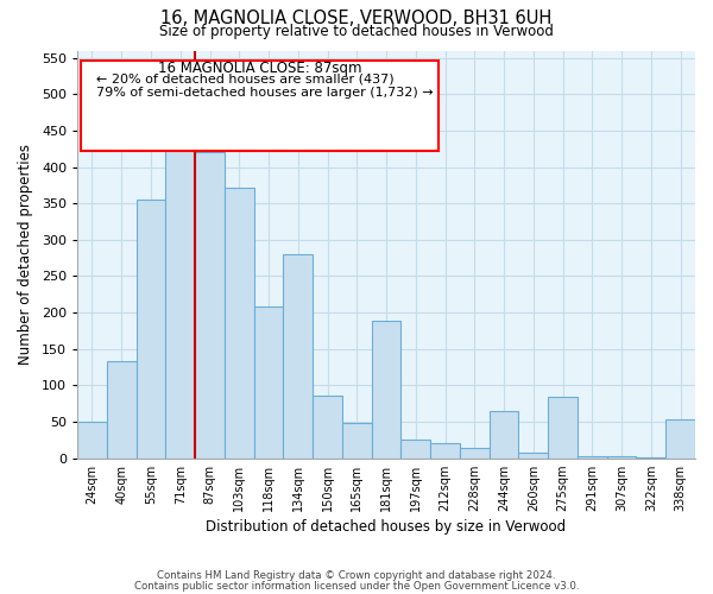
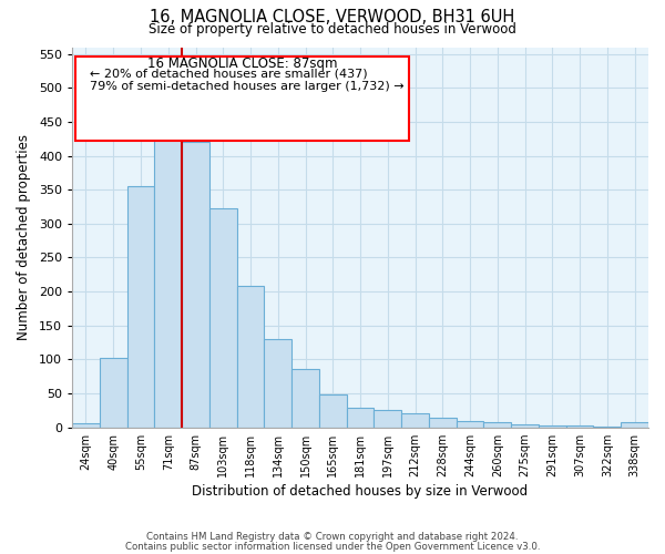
24sqm: 50 -> 6
40sqm: 134 -> 102
103sqm: 372 -> 323
134sqm: 280 -> 130
181sqm: 188 -> 29
244sqm: 64 -> 10
275sqm: 84 -> 5
338sqm: 54 -> 7
